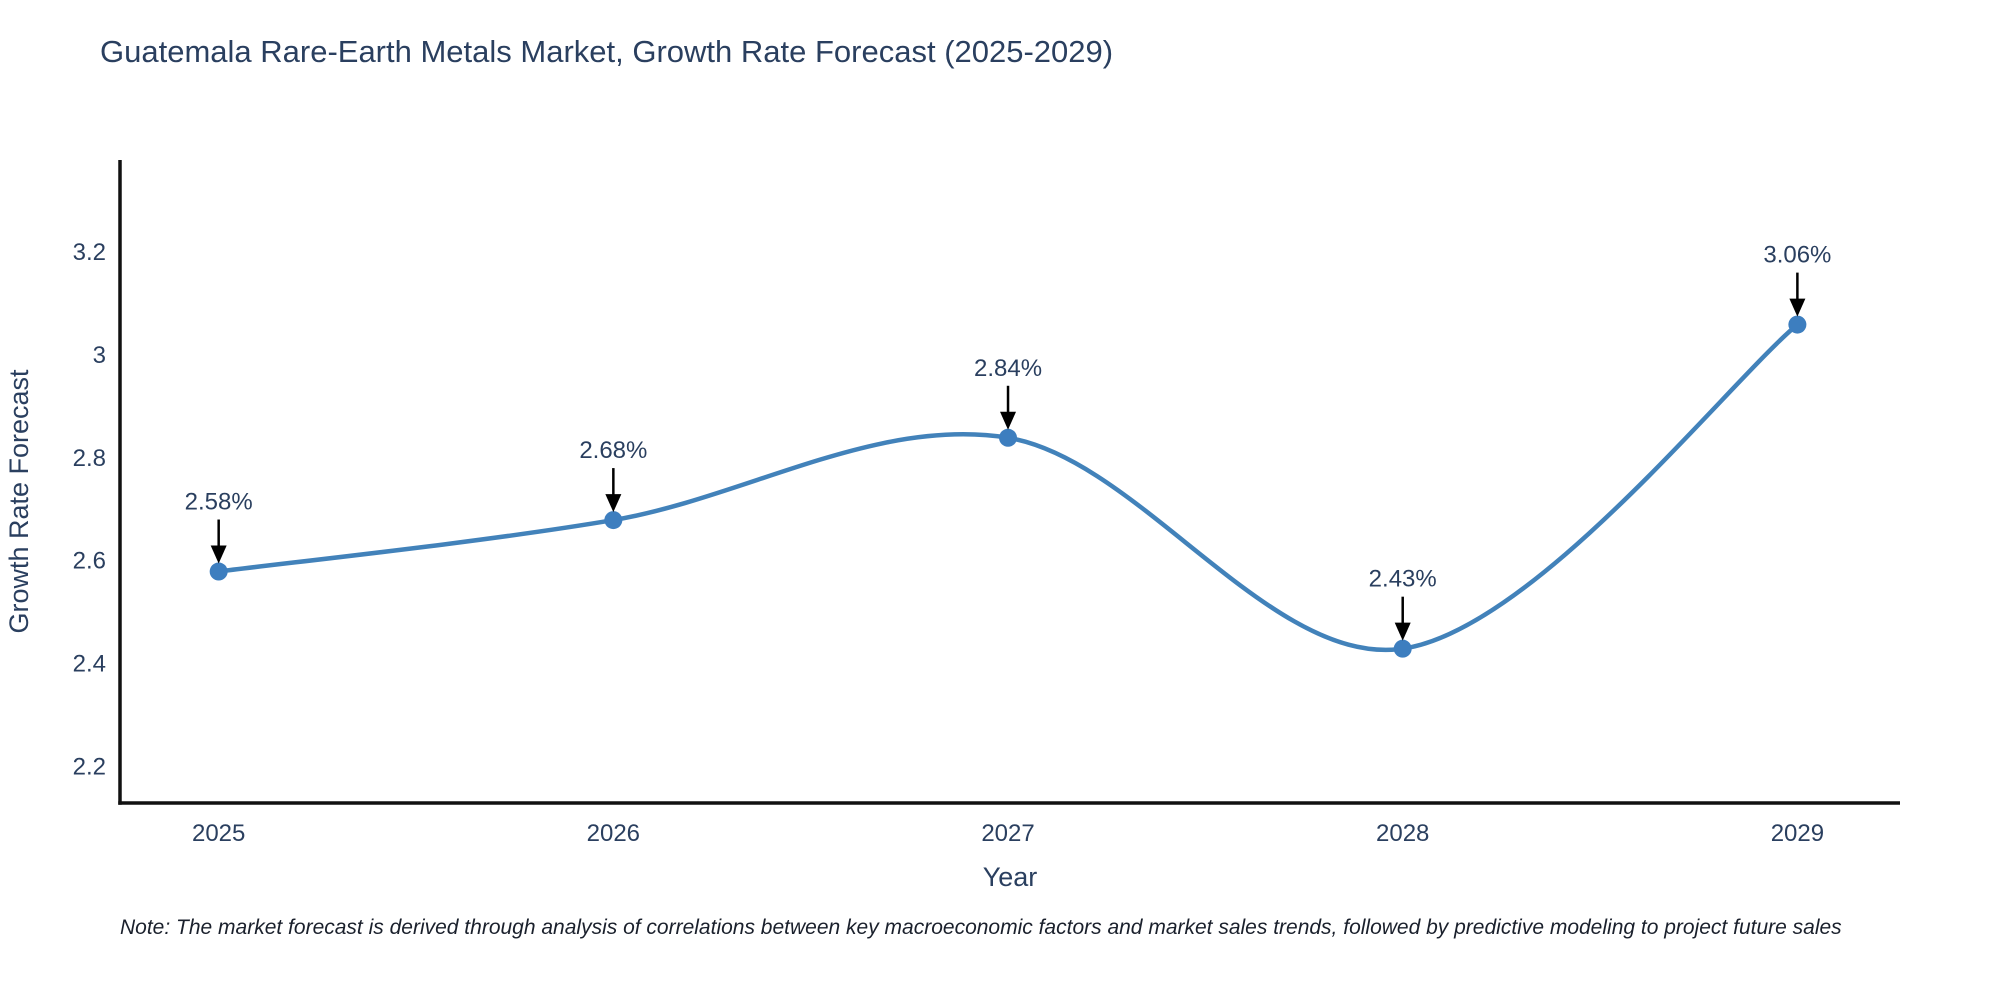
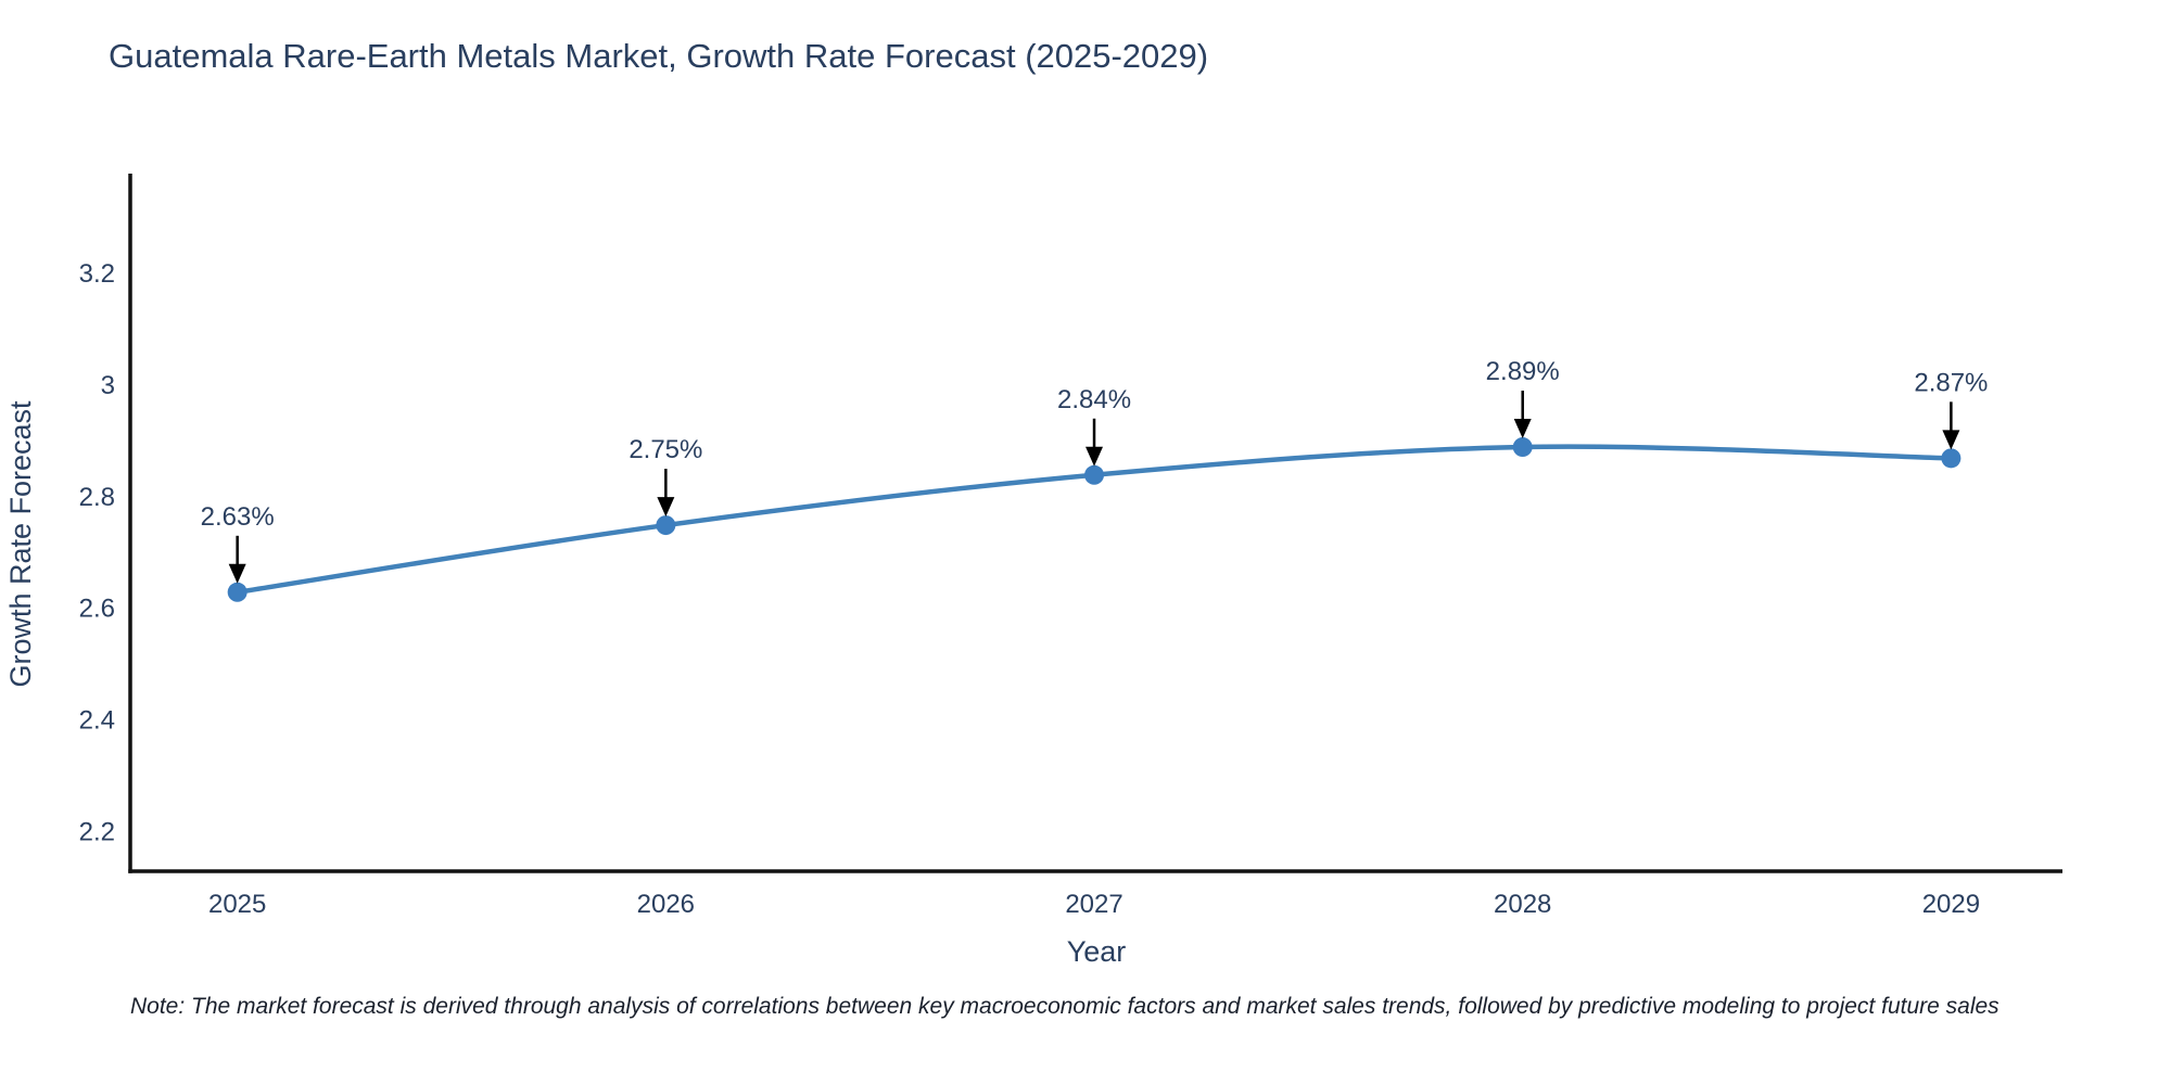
2025: 2.58% -> 2.63%
2026: 2.68% -> 2.75%
2028: 2.43% -> 2.89%
2029: 3.06% -> 2.87%
